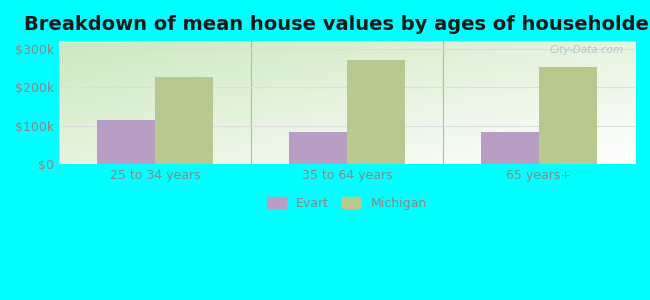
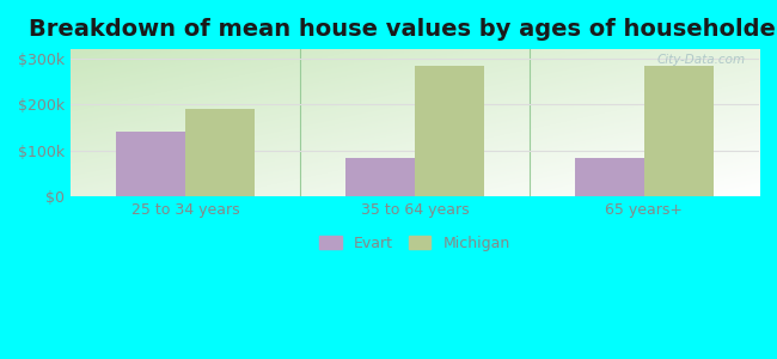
Evart/25 to 34 years: $115k -> $140k
Michigan/25 to 34 years: $228k -> $190k
Michigan/35 to 64 years: $270k -> $285k
Michigan/65 years+: $252k -> $285k
